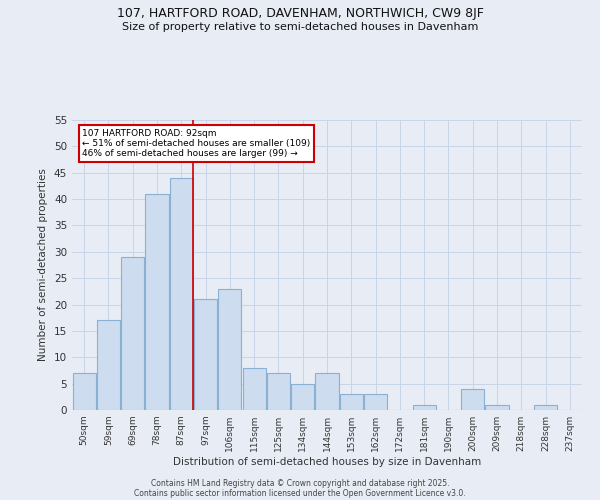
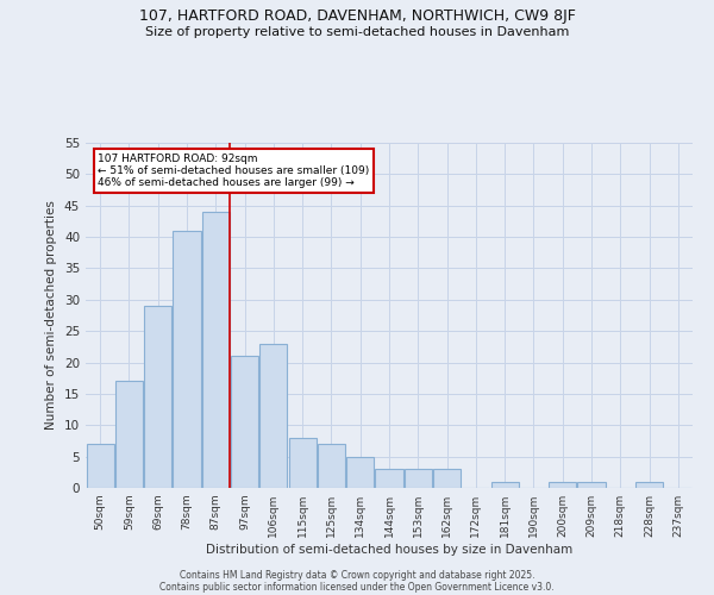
144sqm: 7 -> 3
200sqm: 4 -> 1
